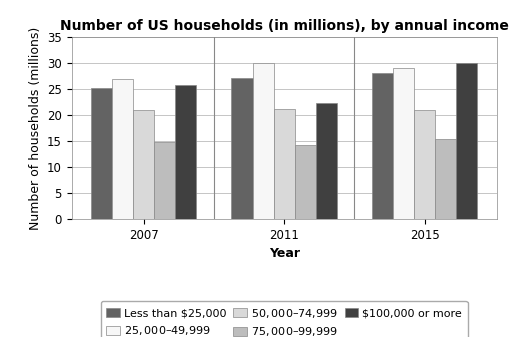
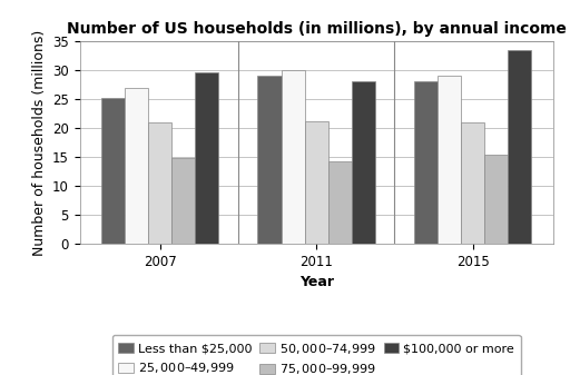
$100,000 or more/2007: 25.8 -> 29.7
Less than $25,000/2011: 27.2 -> 29.0
$100,000 or more/2011: 22.4 -> 28.0
$100,000 or more/2015: 30.0 -> 33.4
